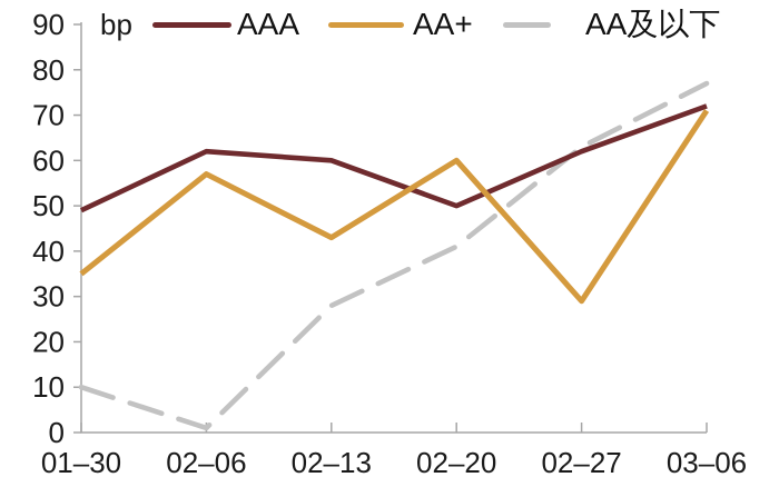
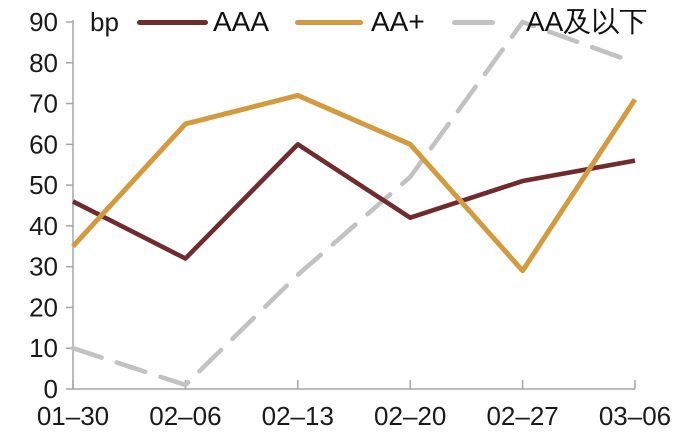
AAA/01–30: 49 -> 46
AAA/02–06: 62 -> 32
AA+/02–06: 57 -> 65
AA+/02–13: 43 -> 72
AAA/02–20: 50 -> 42
AA及以下/02–20: 41 -> 52
AAA/02–27: 62 -> 51
AA及以下/02–27: 63 -> 90
AAA/03–06: 72 -> 56
AA及以下/03–06: 77 -> 80
